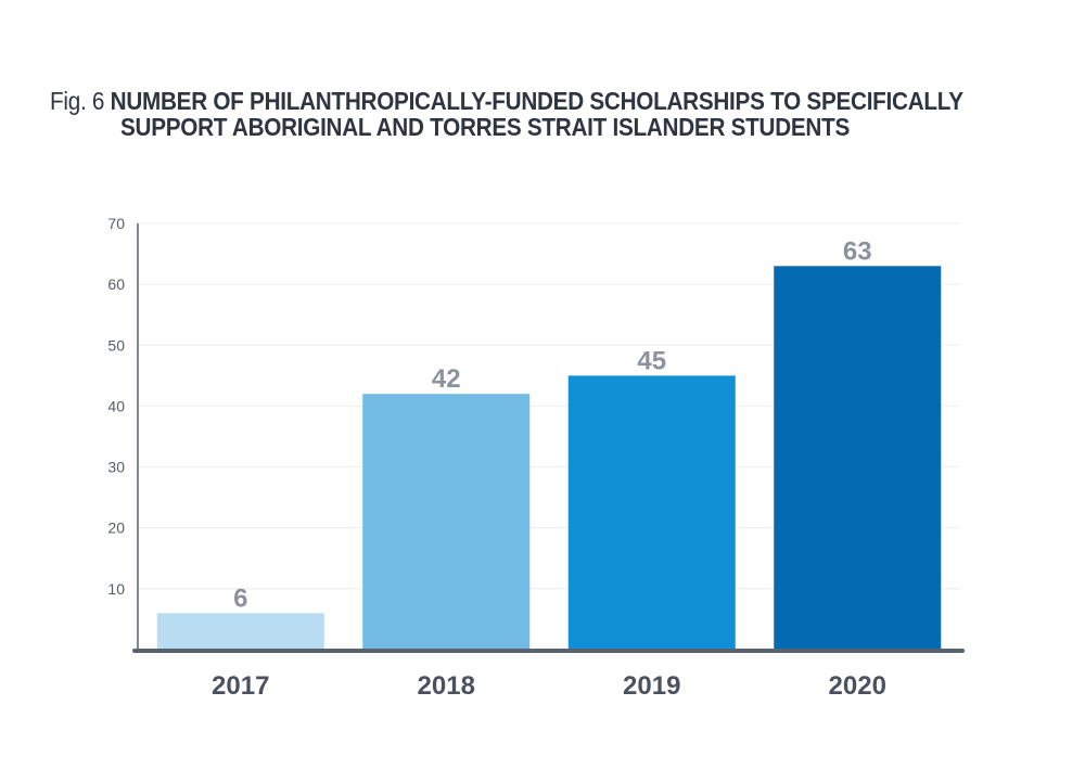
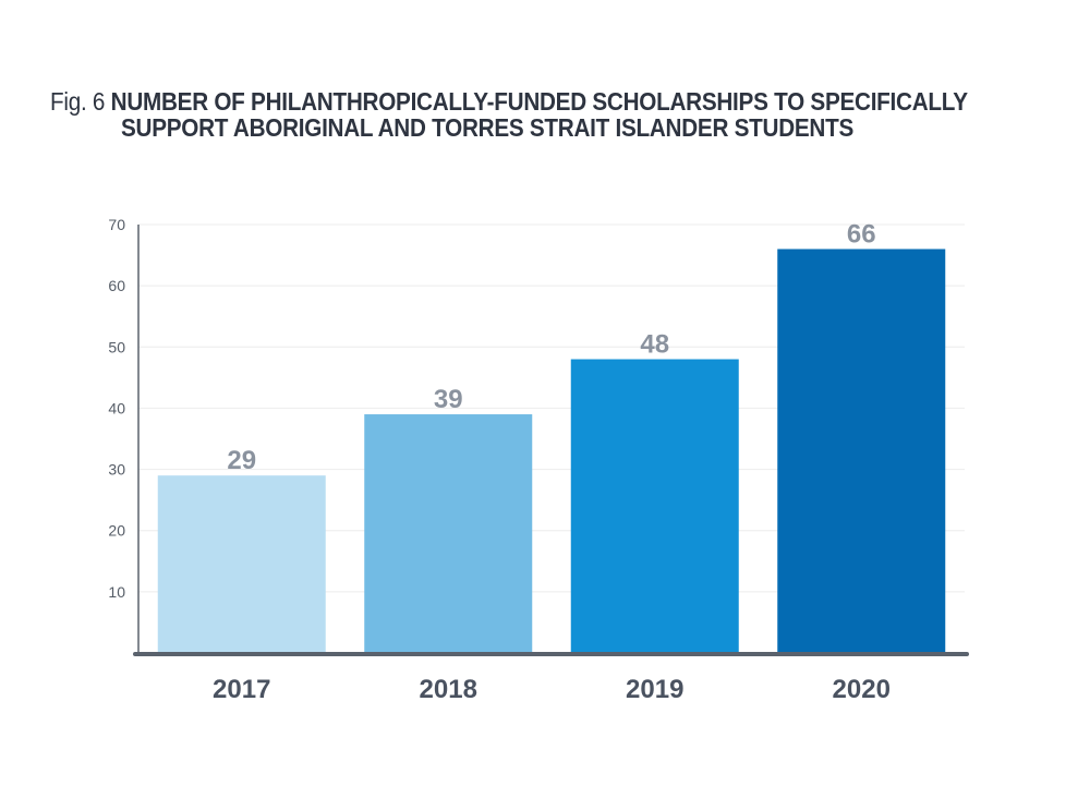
2017: 6 -> 29
2018: 42 -> 39
2019: 45 -> 48
2020: 63 -> 66
